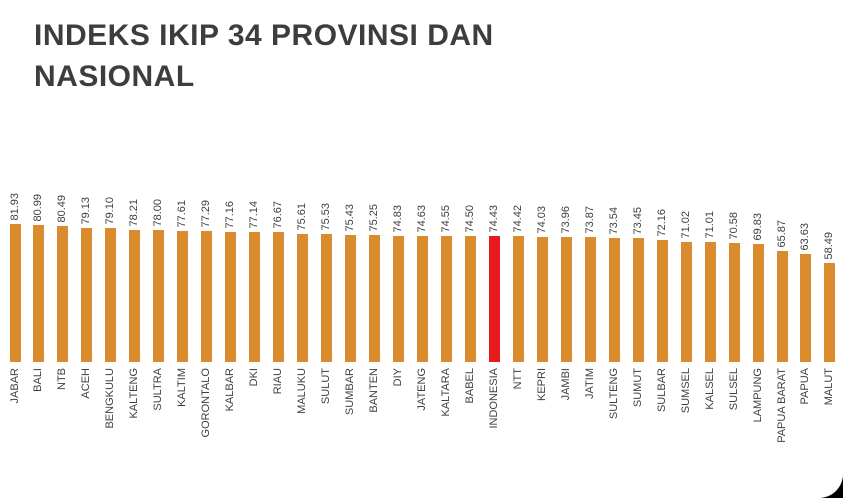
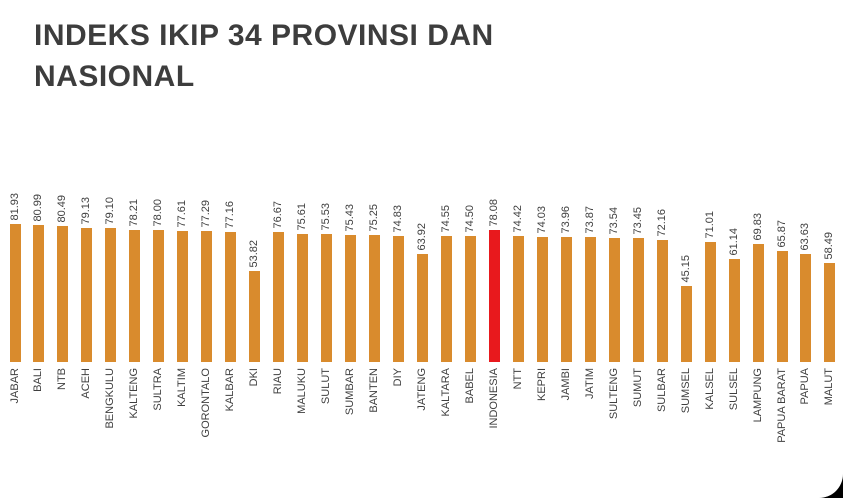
DKI: 77.14 -> 53.82
JATENG: 74.63 -> 63.92
INDONESIA: 74.43 -> 78.08
SUMSEL: 71.02 -> 45.15
SULSEL: 70.58 -> 61.14
